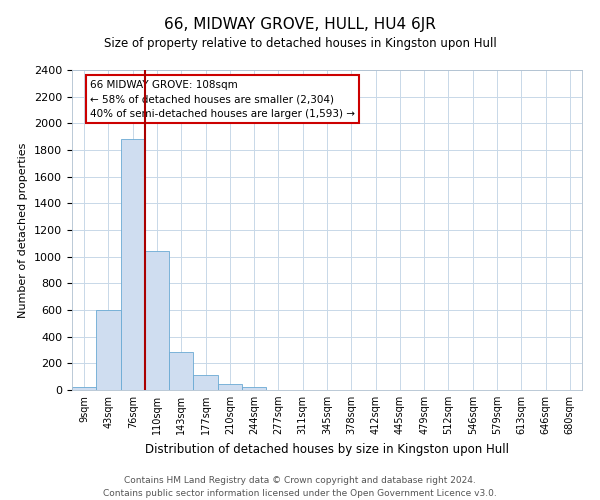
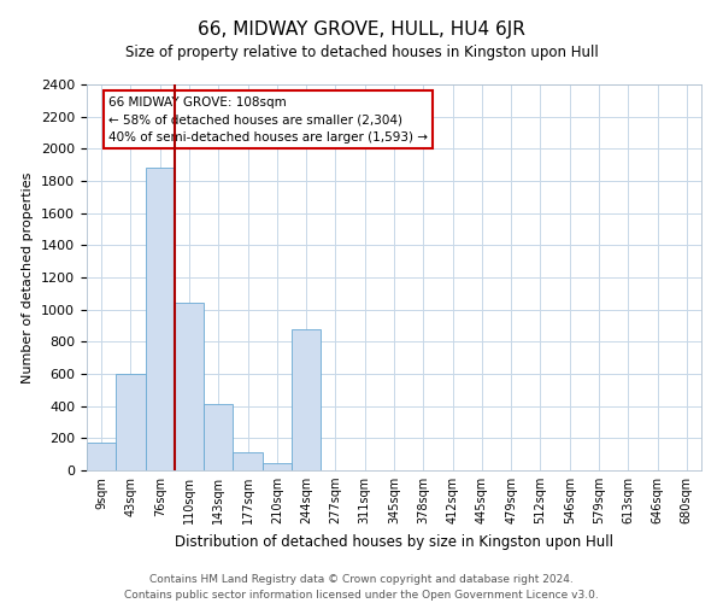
9sqm: 20 -> 170
143sqm: 280 -> 410
244sqm: 20 -> 880
